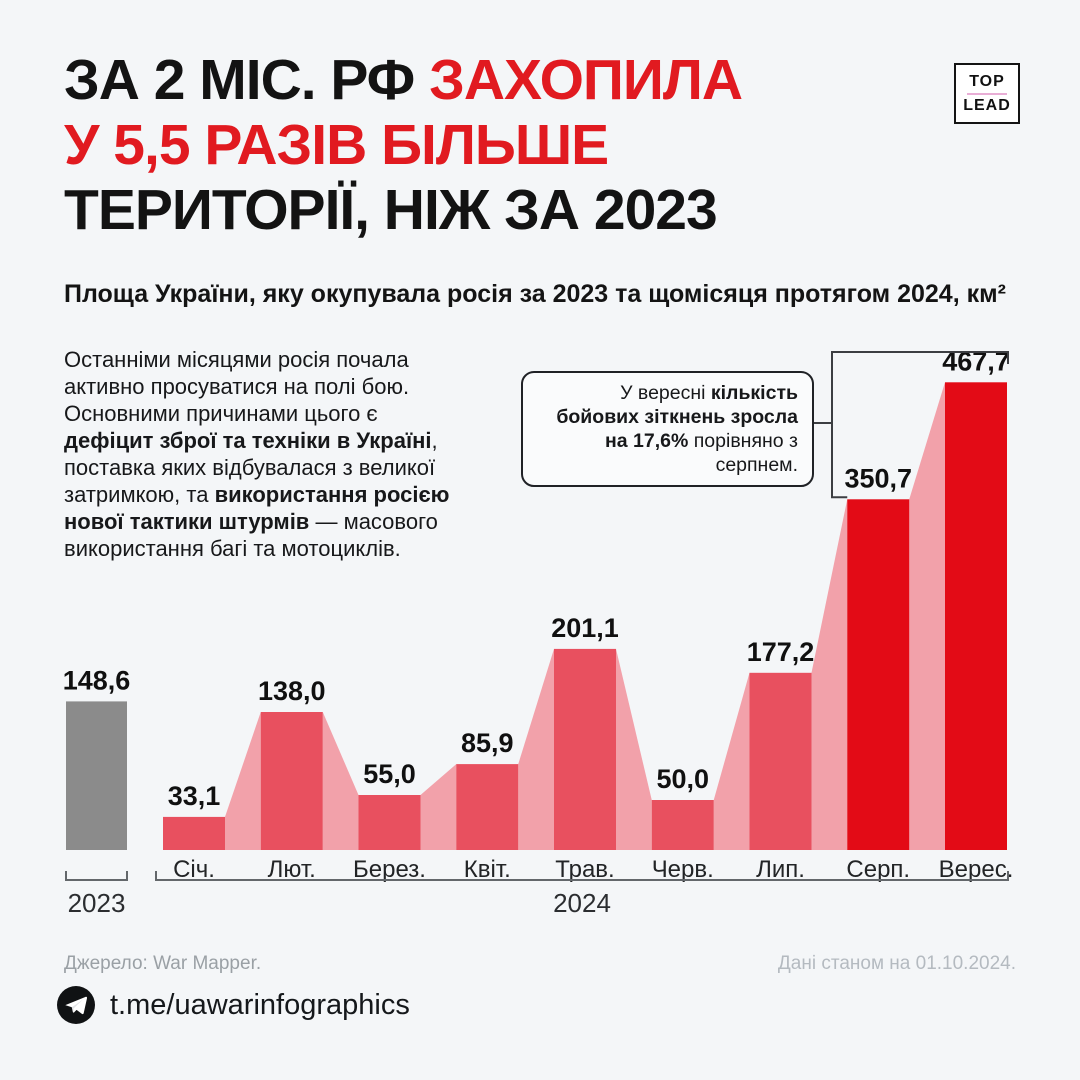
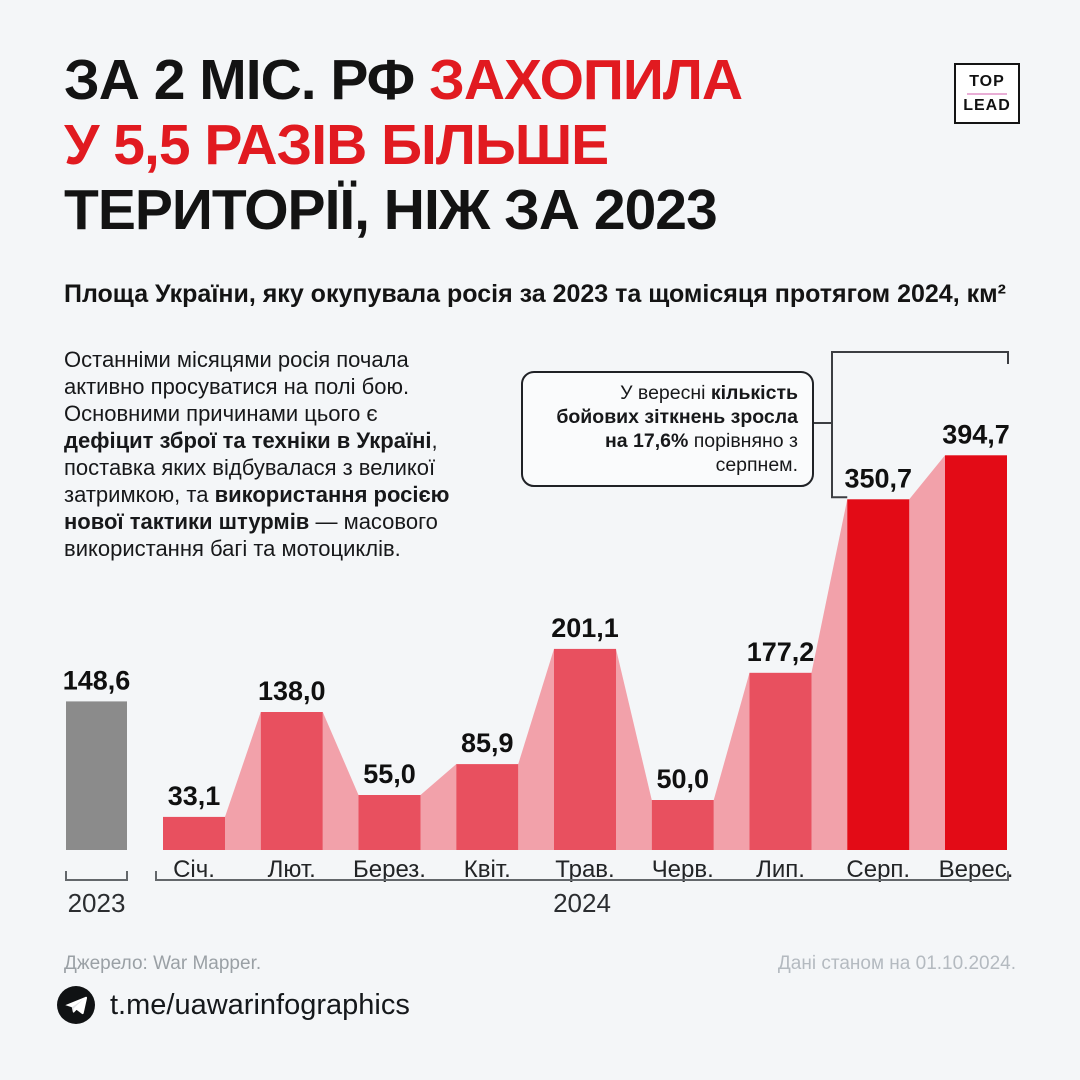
Верес.: 467,7 -> 394,7
